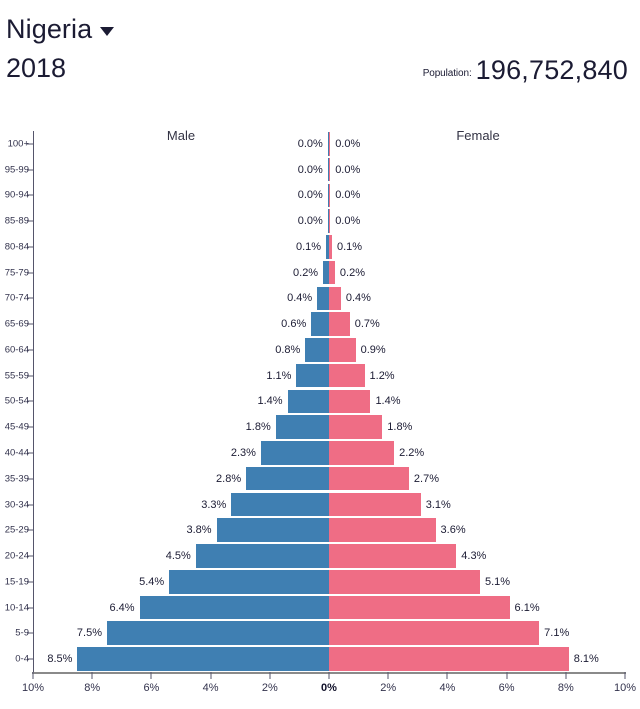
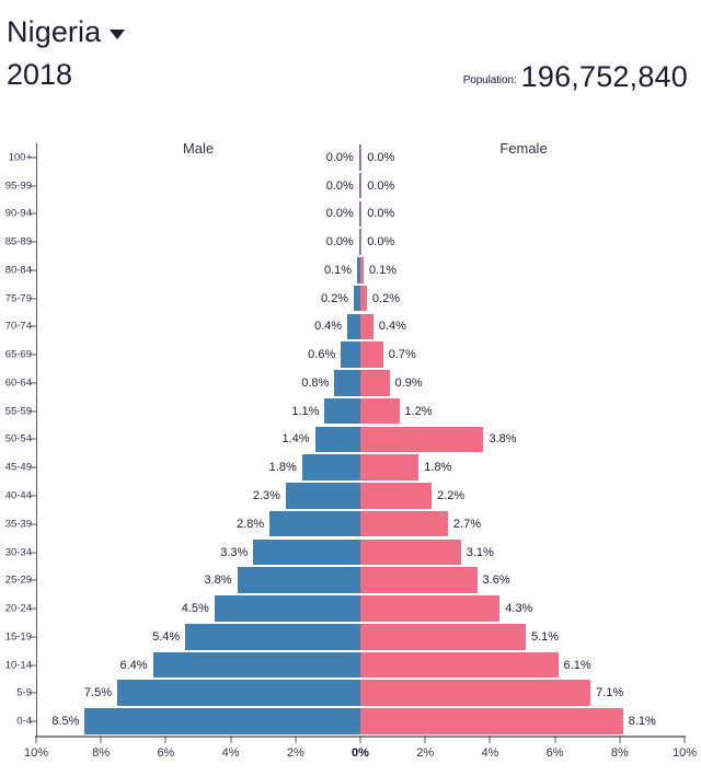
Female/50-54: 1.4% -> 3.8%
